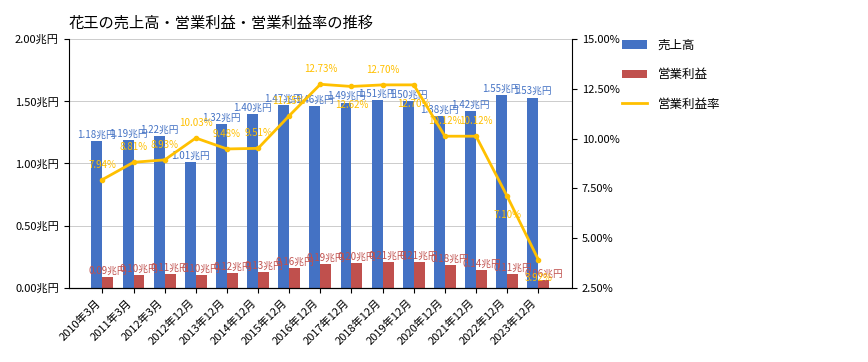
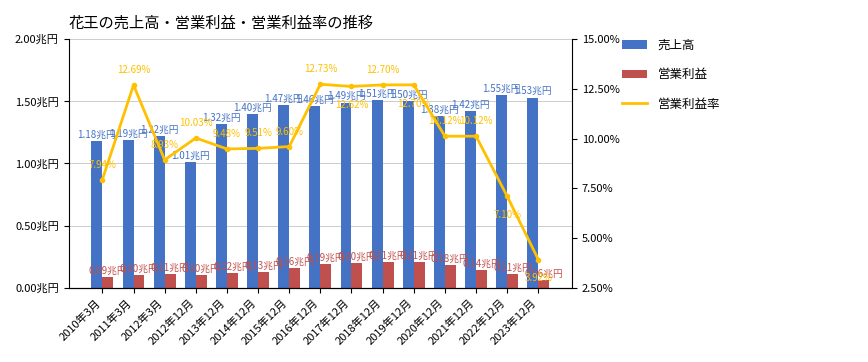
営業利益率/2011年3月: 8.81% -> 12.69%
営業利益率/2015年12月: 11.2% -> 9.6%
